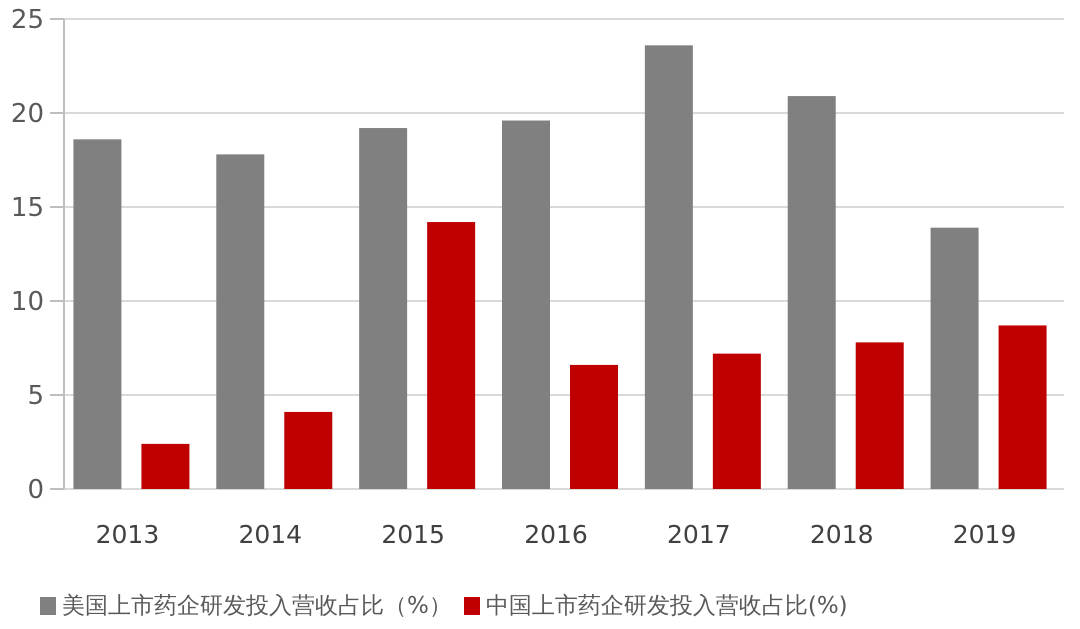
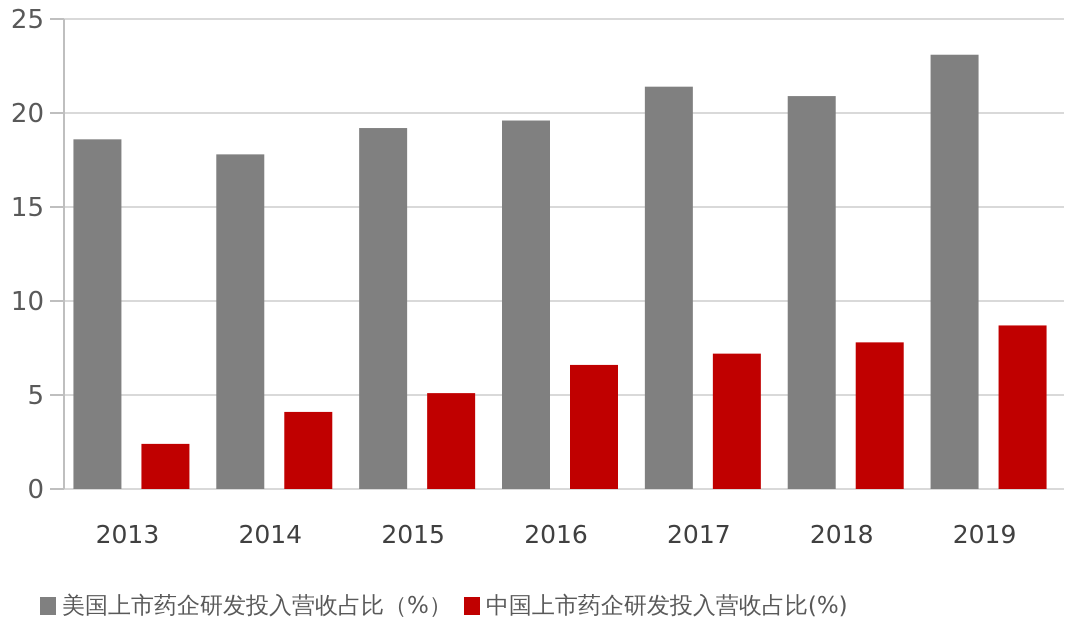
中国上市药企研发投入营收占比(%)/2015: 14.2 -> 5.1
美国上市药企研发投入营收占比（%）/2017: 23.6 -> 21.4
美国上市药企研发投入营收占比（%）/2019: 13.9 -> 23.1
